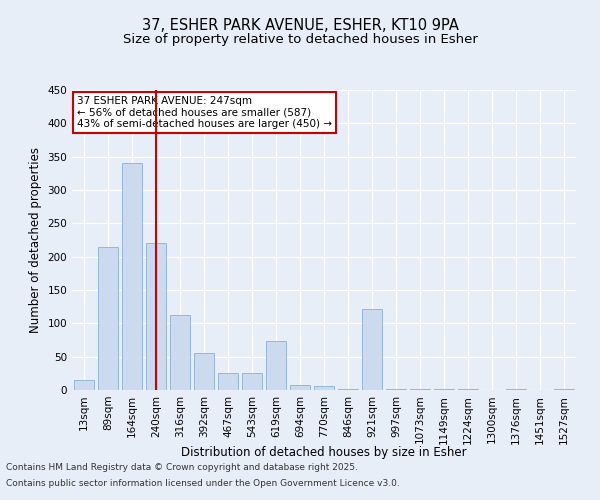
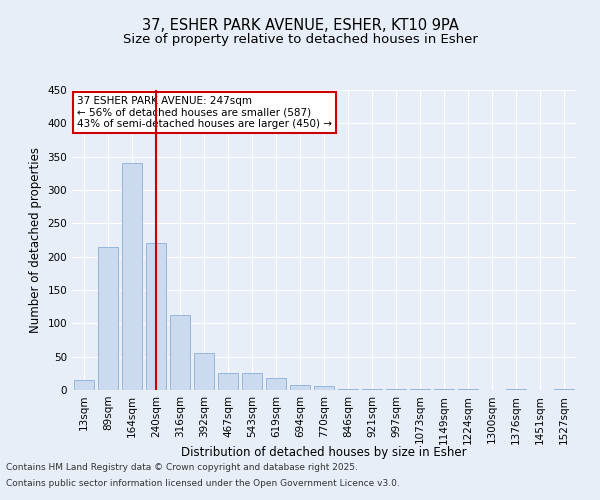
619sqm: 74 -> 18
921sqm: 122 -> 1
